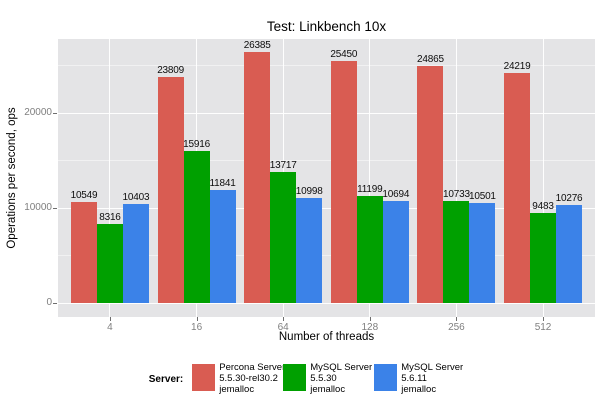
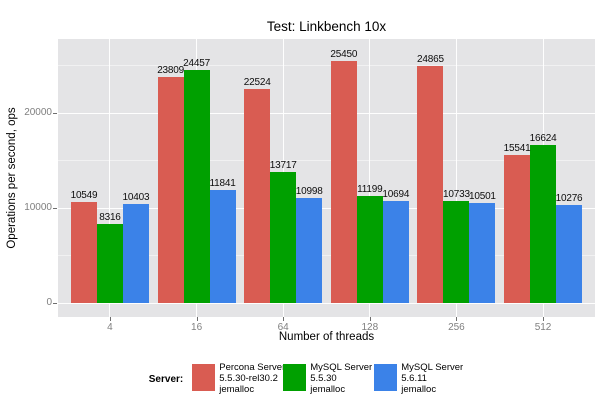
MySQL Server 5.5.30 jemalloc/16: 15916 -> 24457
Percona Server 5.5.30-rel30.2 jemalloc/64: 26385 -> 22524
Percona Server 5.5.30-rel30.2 jemalloc/512: 24219 -> 15541
MySQL Server 5.5.30 jemalloc/512: 9483 -> 16624
